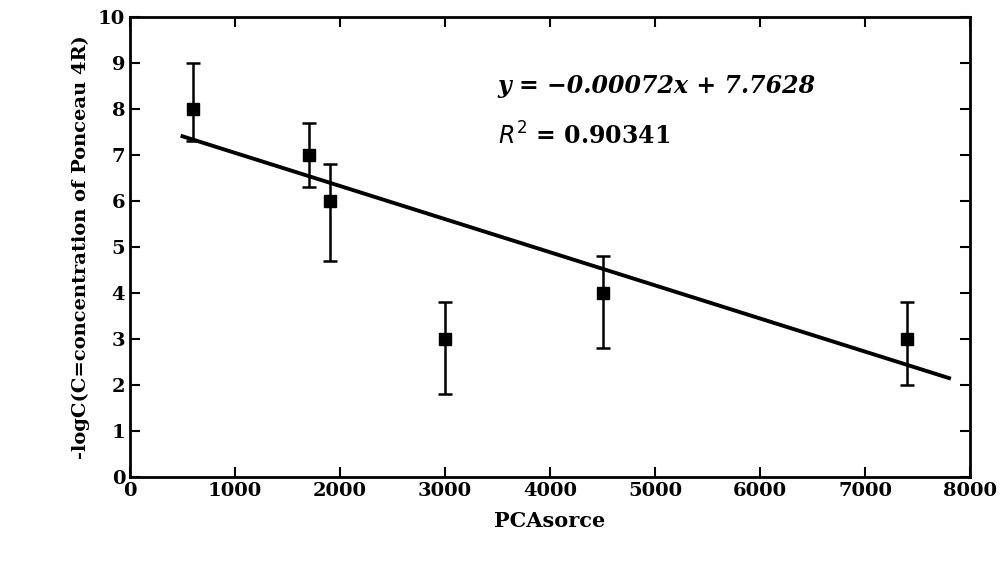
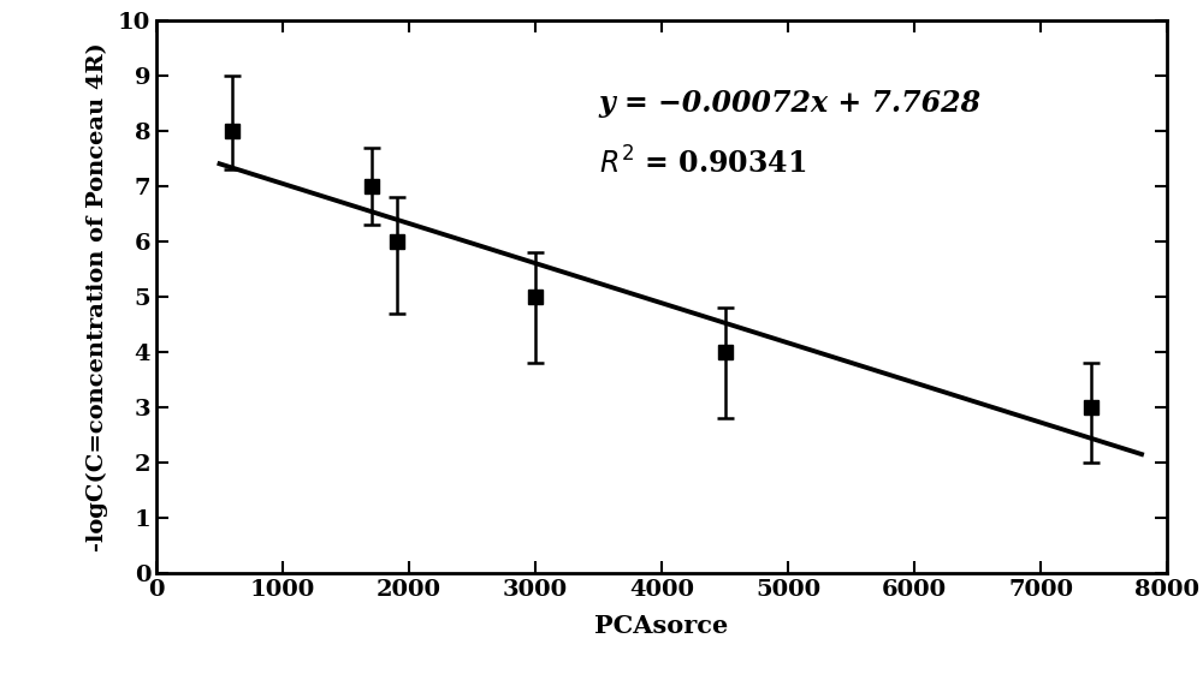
3000: 3 -> 5
